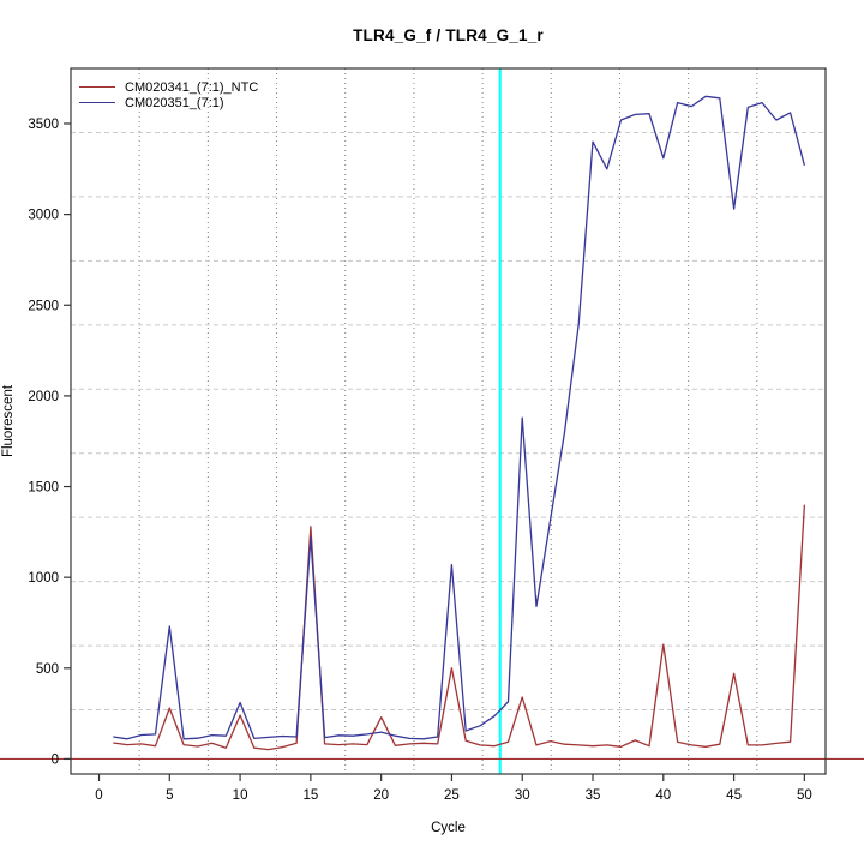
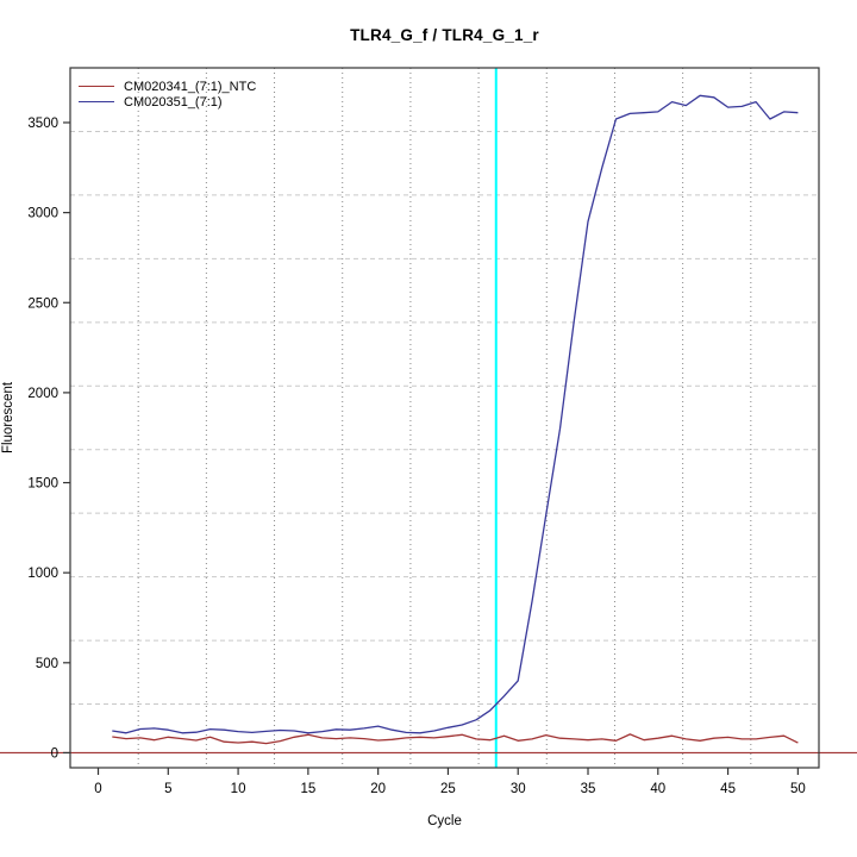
CM020341_(7:1)_NTC/5: 280 -> 90
CM020351_(7:1)/5: 730 -> 130
CM020341_(7:1)_NTC/10: 240 -> 60
CM020351_(7:1)/10: 310 -> 120
CM020341_(7:1)_NTC/15: 1280 -> 100
CM020351_(7:1)/15: 1220 -> 110
CM020341_(7:1)_NTC/20: 230 -> 70
CM020341_(7:1)_NTC/25: 500 -> 90
CM020351_(7:1)/25: 1070 -> 140
CM020341_(7:1)_NTC/30: 340 -> 70
CM020351_(7:1)/30: 1880 -> 400
CM020351_(7:1)/35: 3400 -> 2950
CM020341_(7:1)_NTC/40: 630 -> 80
CM020351_(7:1)/40: 3310 -> 3560
CM020341_(7:1)_NTC/45: 470 -> 90
CM020351_(7:1)/45: 3030 -> 3580
CM020341_(7:1)_NTC/50: 1400 -> 60
CM020351_(7:1)/50: 3270 -> 3560
